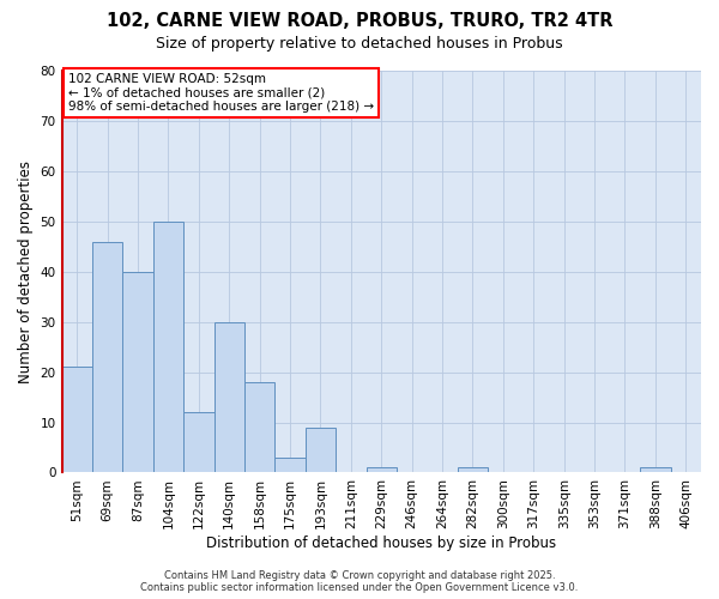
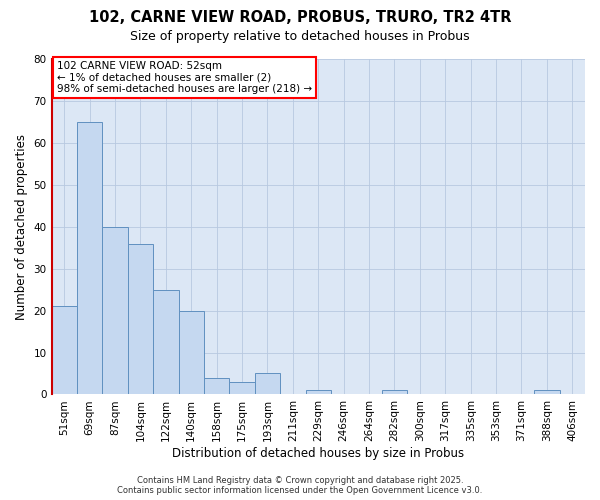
69sqm: 46 -> 65
104sqm: 50 -> 36
122sqm: 12 -> 25
140sqm: 30 -> 20
158sqm: 18 -> 4
193sqm: 9 -> 5
